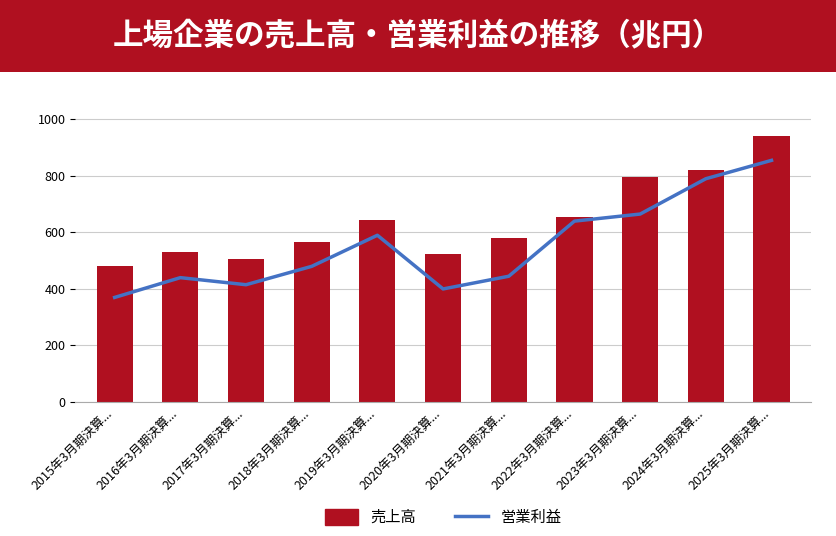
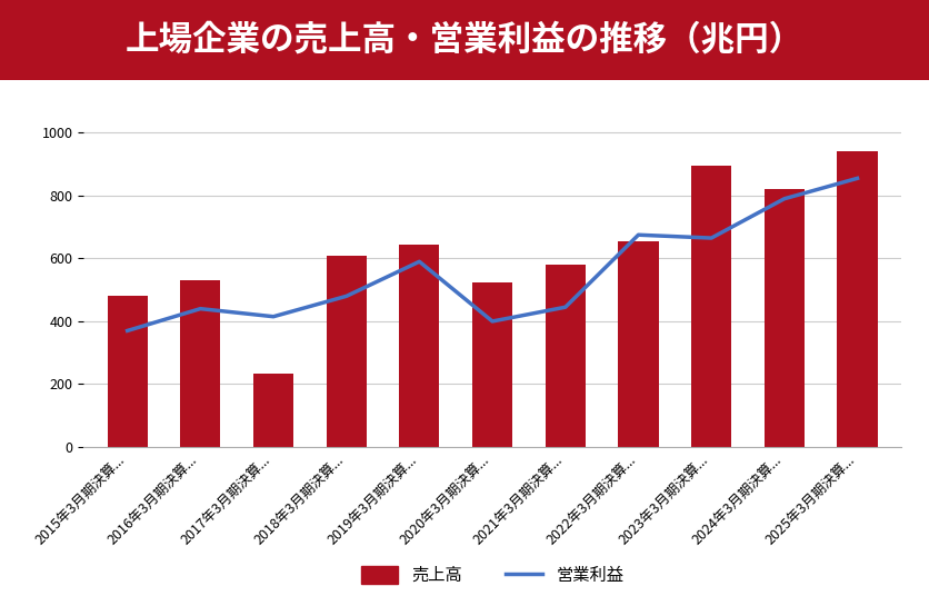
売上高/2017年3月期決算...: 505 -> 235
売上高/2018年3月期決算...: 565 -> 610
営業利益/2022年3月期決算...: 640 -> 675
売上高/2023年3月期決算...: 795 -> 895
